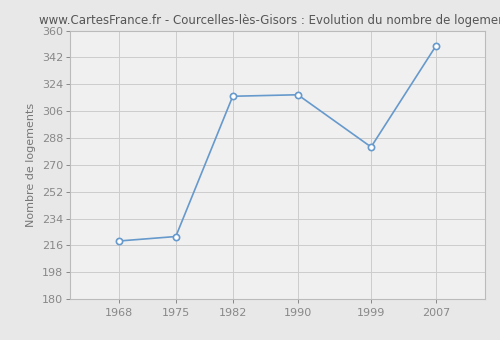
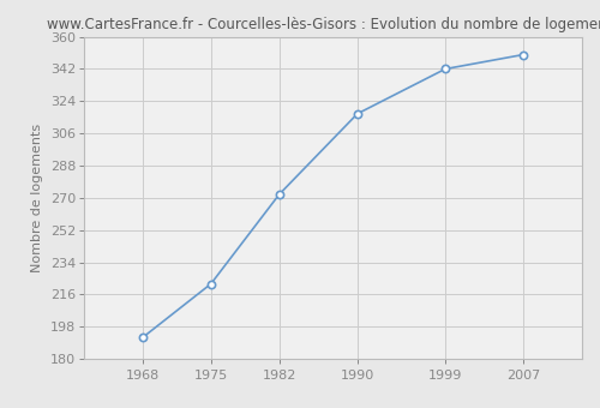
1968: 219 -> 192
1982: 316 -> 272
1999: 282 -> 342
